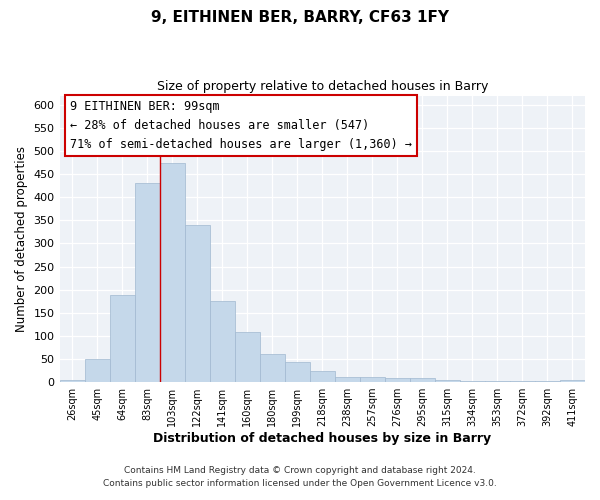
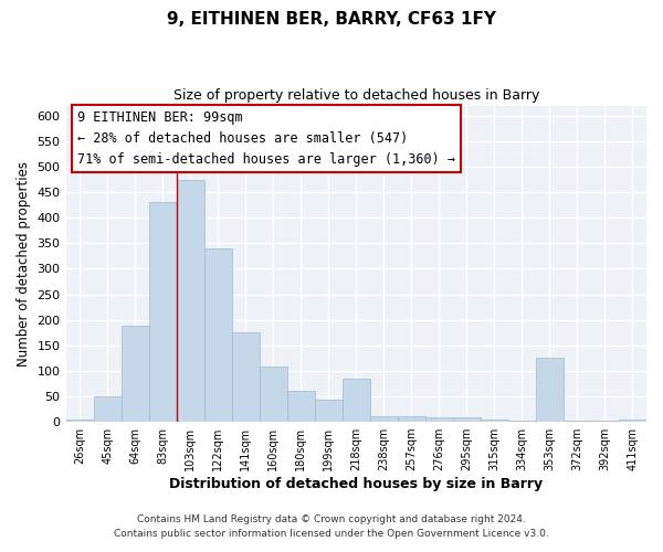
218sqm: 25 -> 85
353sqm: 2 -> 125
